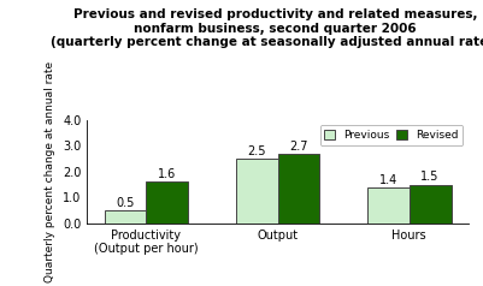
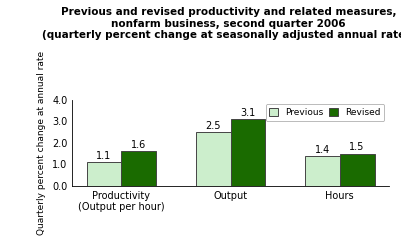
Previous/Productivity (Output per hour): 0.5 -> 1.1
Revised/Output: 2.7 -> 3.1
